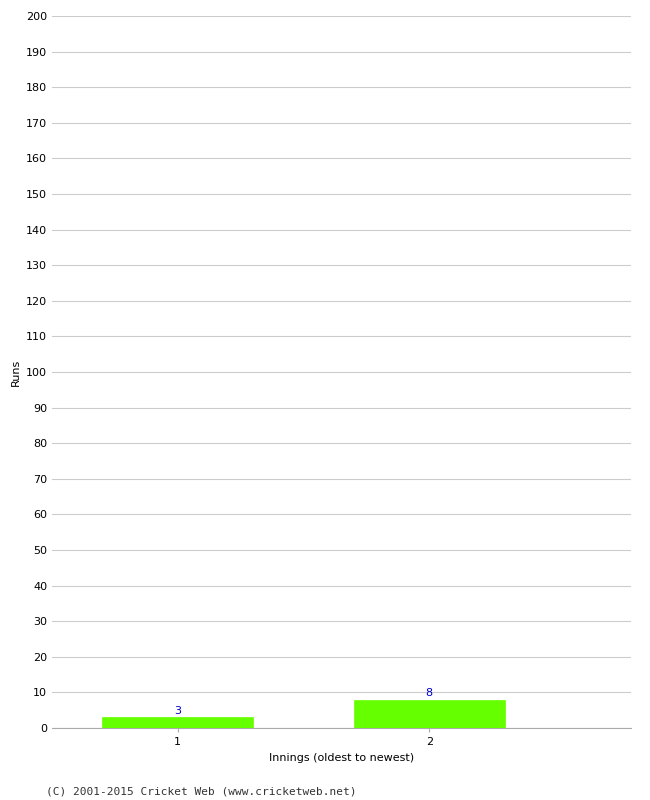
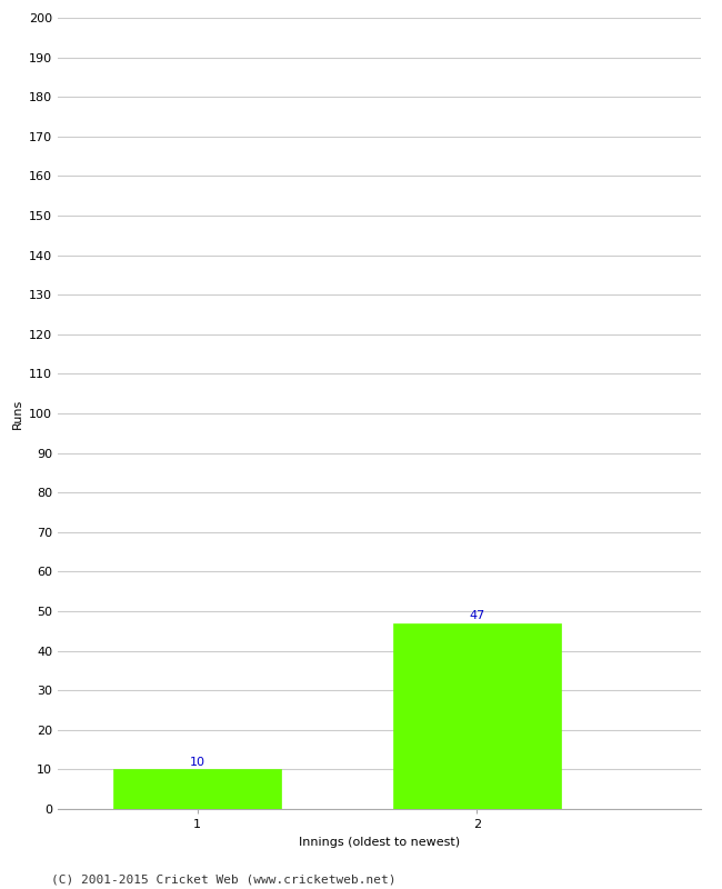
1: 3 -> 10
2: 8 -> 47
